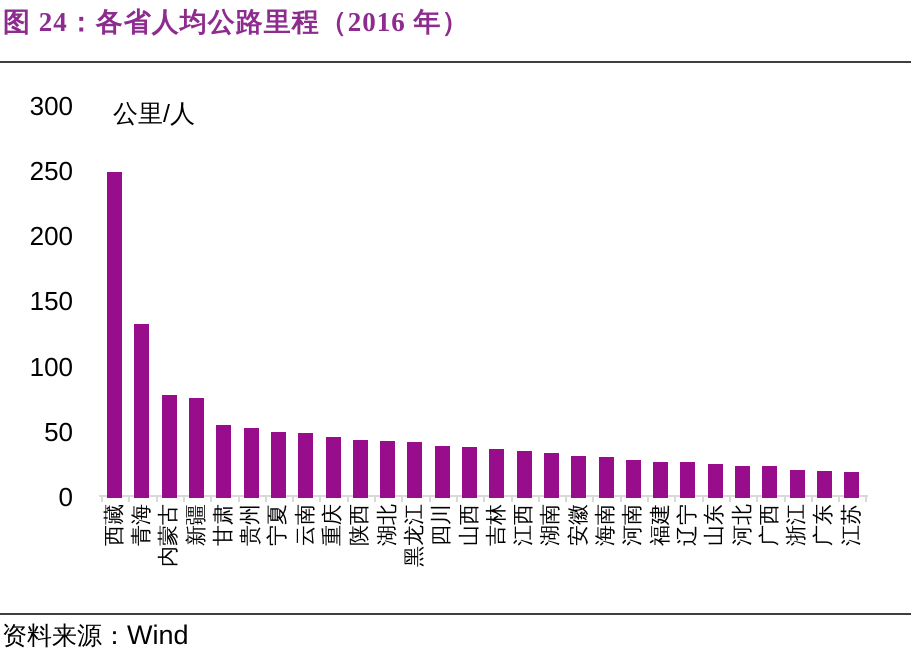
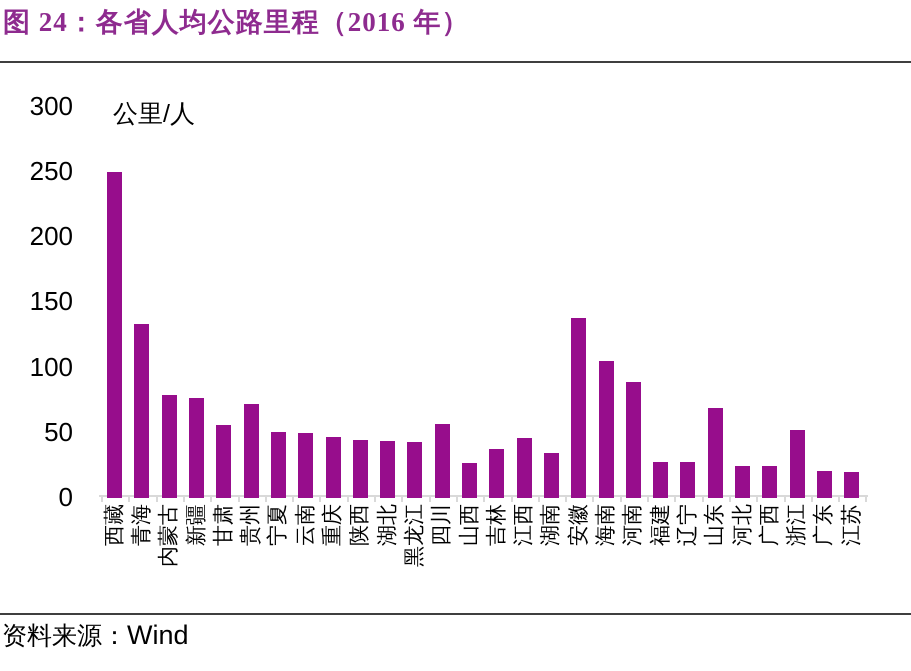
贵州: 53 -> 71
四川: 39 -> 56
山西: 38 -> 26
江西: 35 -> 45
安徽: 32 -> 137
海南: 30 -> 104
河南: 28 -> 88
山东: 25 -> 68
浙江: 21 -> 51
